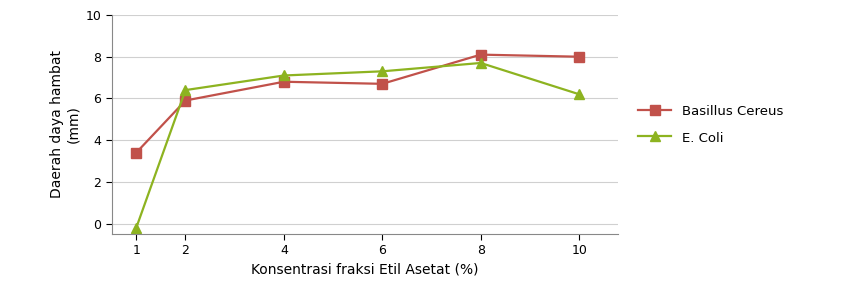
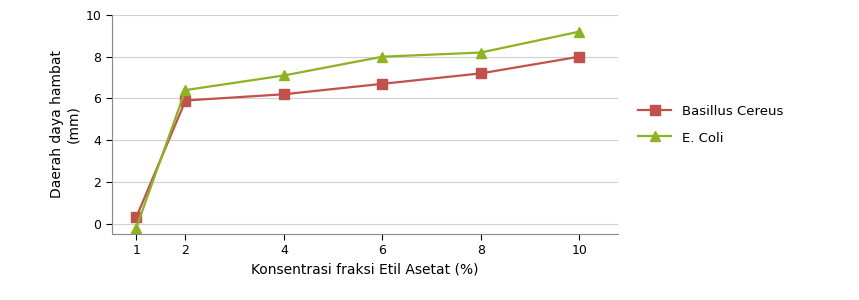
Basillus Cereus/1: 3.4 -> 0.3
Basillus Cereus/4: 6.8 -> 6.2
E. Coli/6: 7.3 -> 8.0
Basillus Cereus/8: 8.1 -> 7.2
E. Coli/8: 7.7 -> 8.2
E. Coli/10: 6.2 -> 9.2
